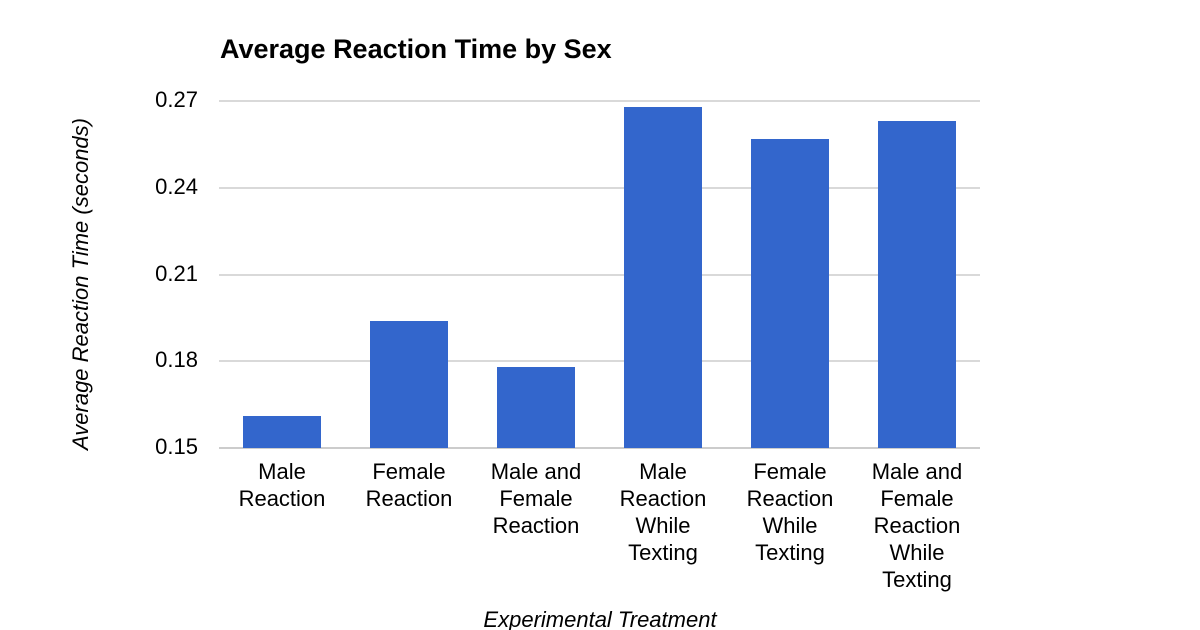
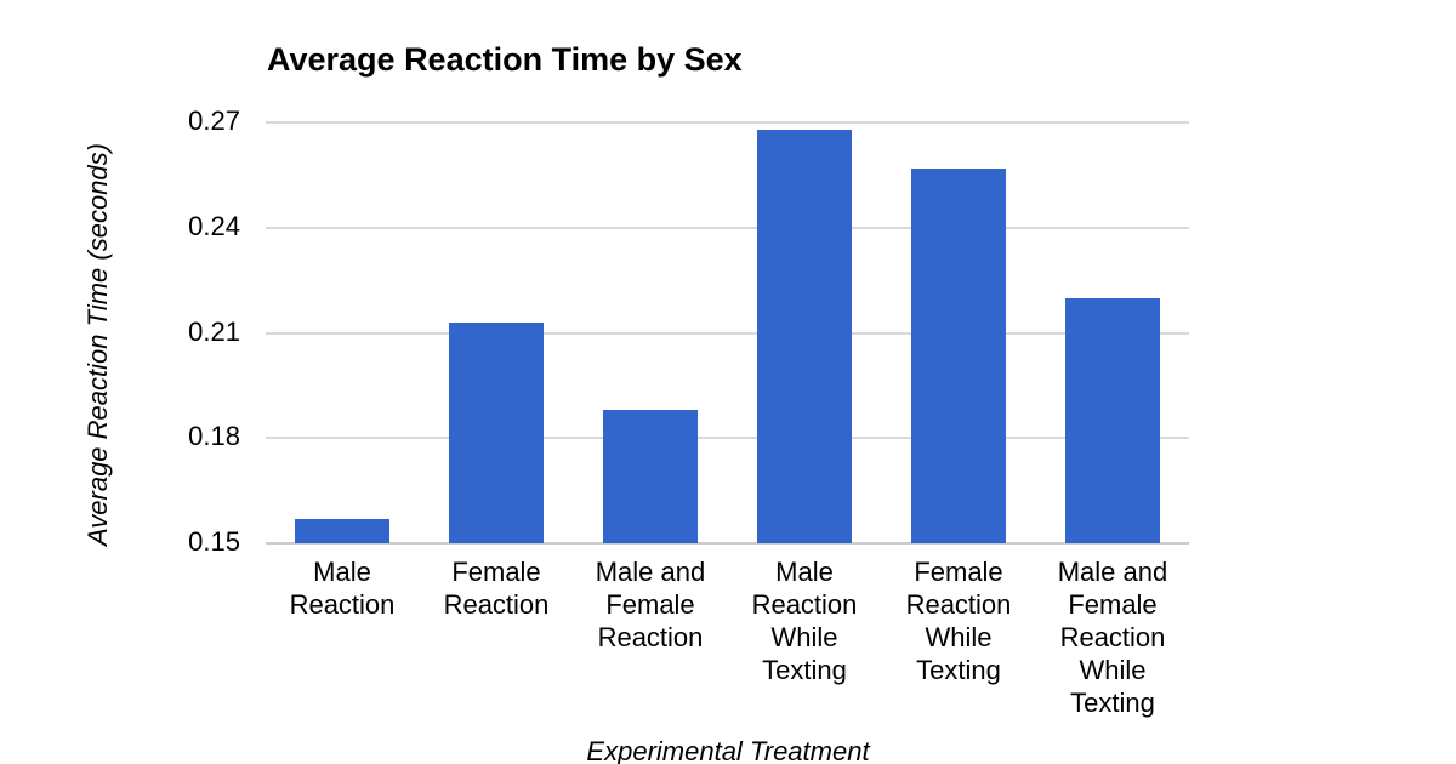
Male Reaction: 0.161 -> 0.157
Female Reaction: 0.194 -> 0.213
Male and Female Reaction: 0.178 -> 0.188
Male and Female Reaction While Texting: 0.263 -> 0.220
